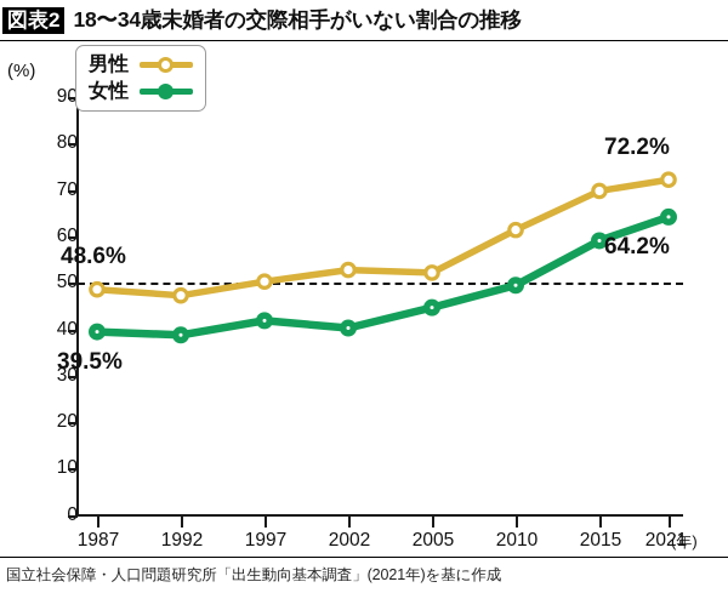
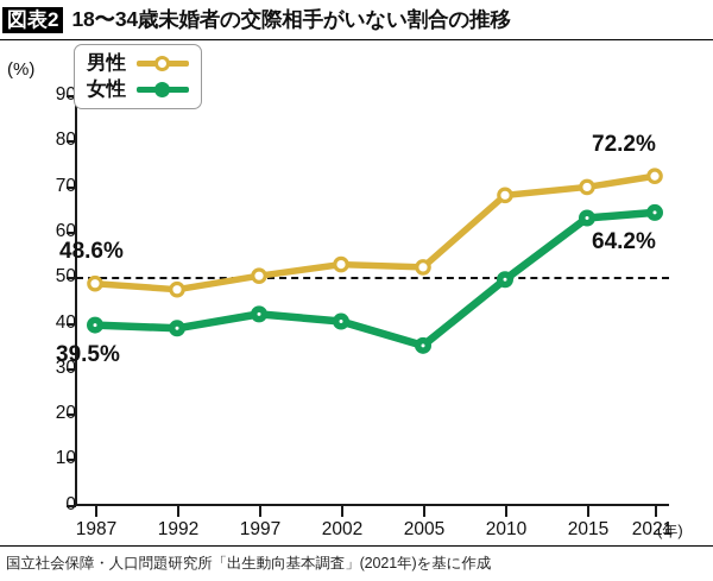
女性/2005: 45 -> 35
男性/2010: 61 -> 68
女性/2015: 59 -> 63
